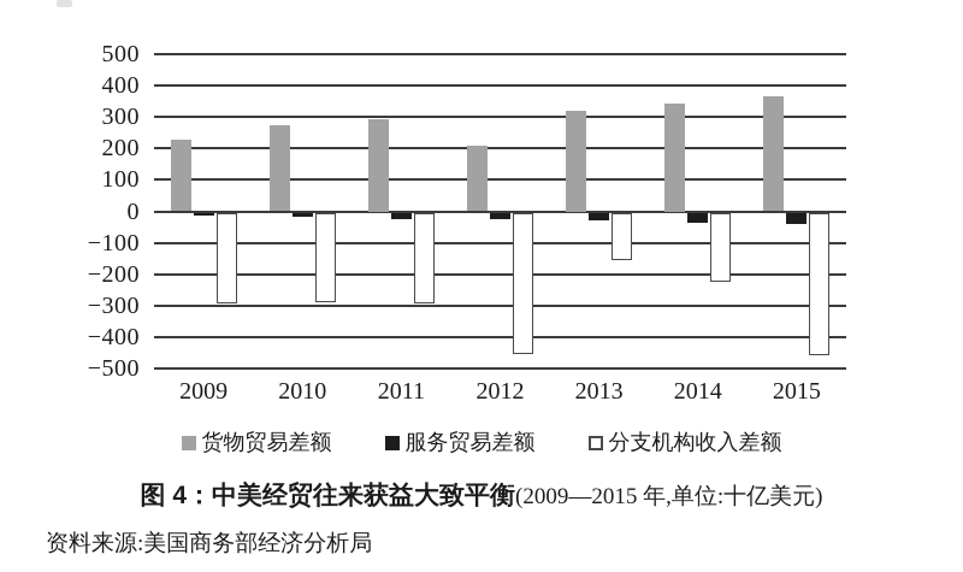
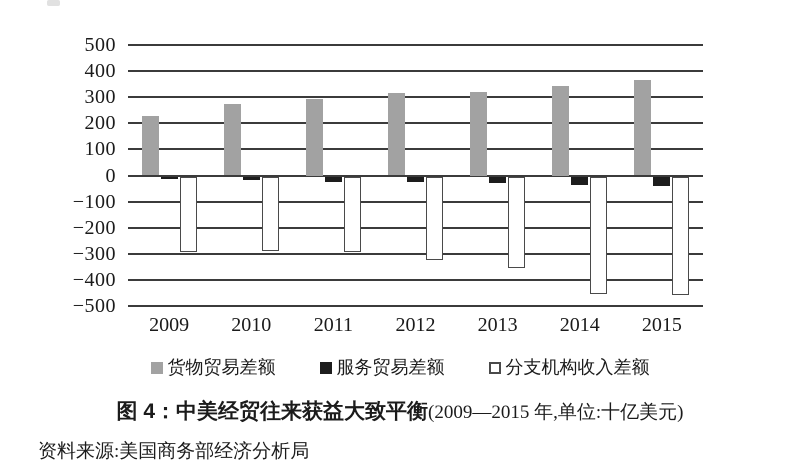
货物贸易差额/2012: 210 -> 320
分支机构收入差额/2012: -450 -> -320
分支机构收入差额/2013: -150 -> -350
分支机构收入差额/2014: -220 -> -450
